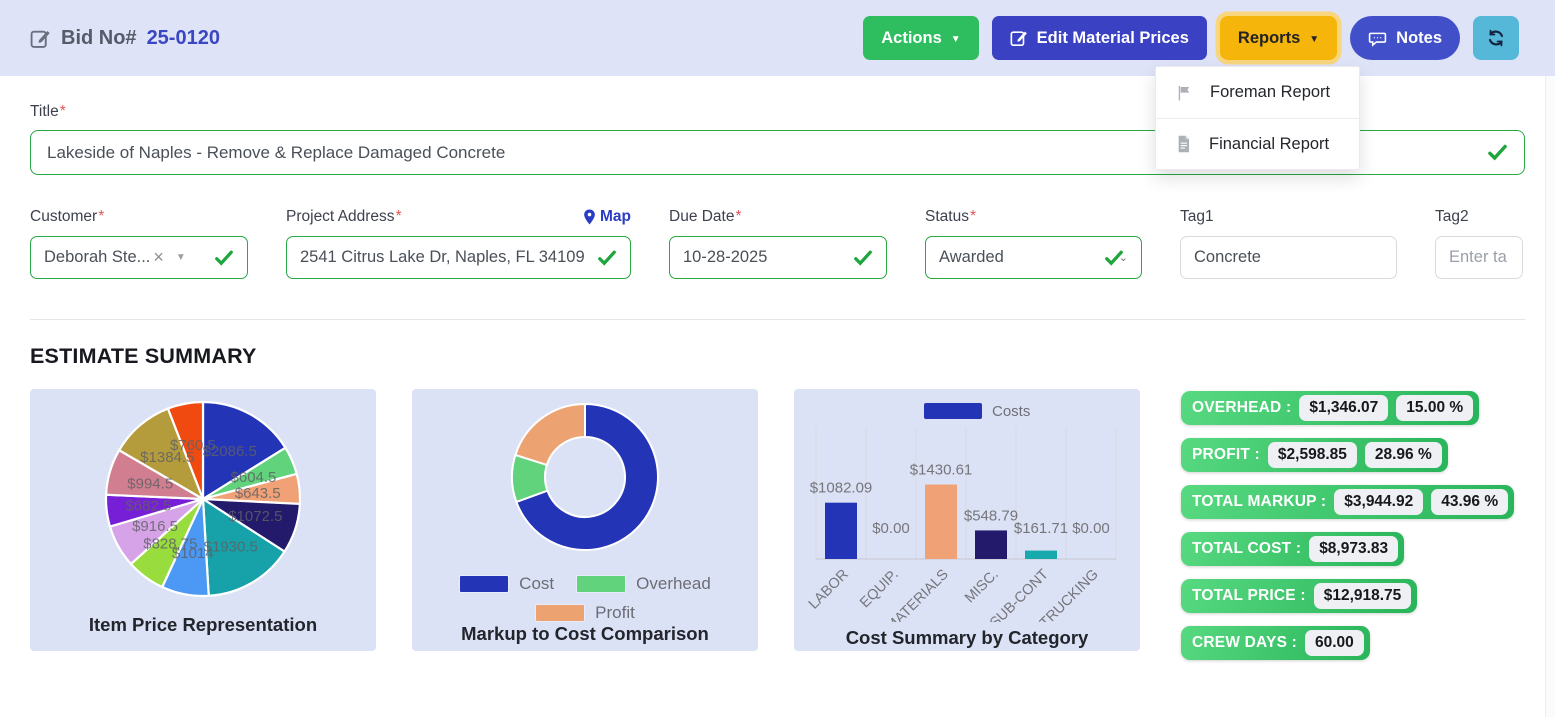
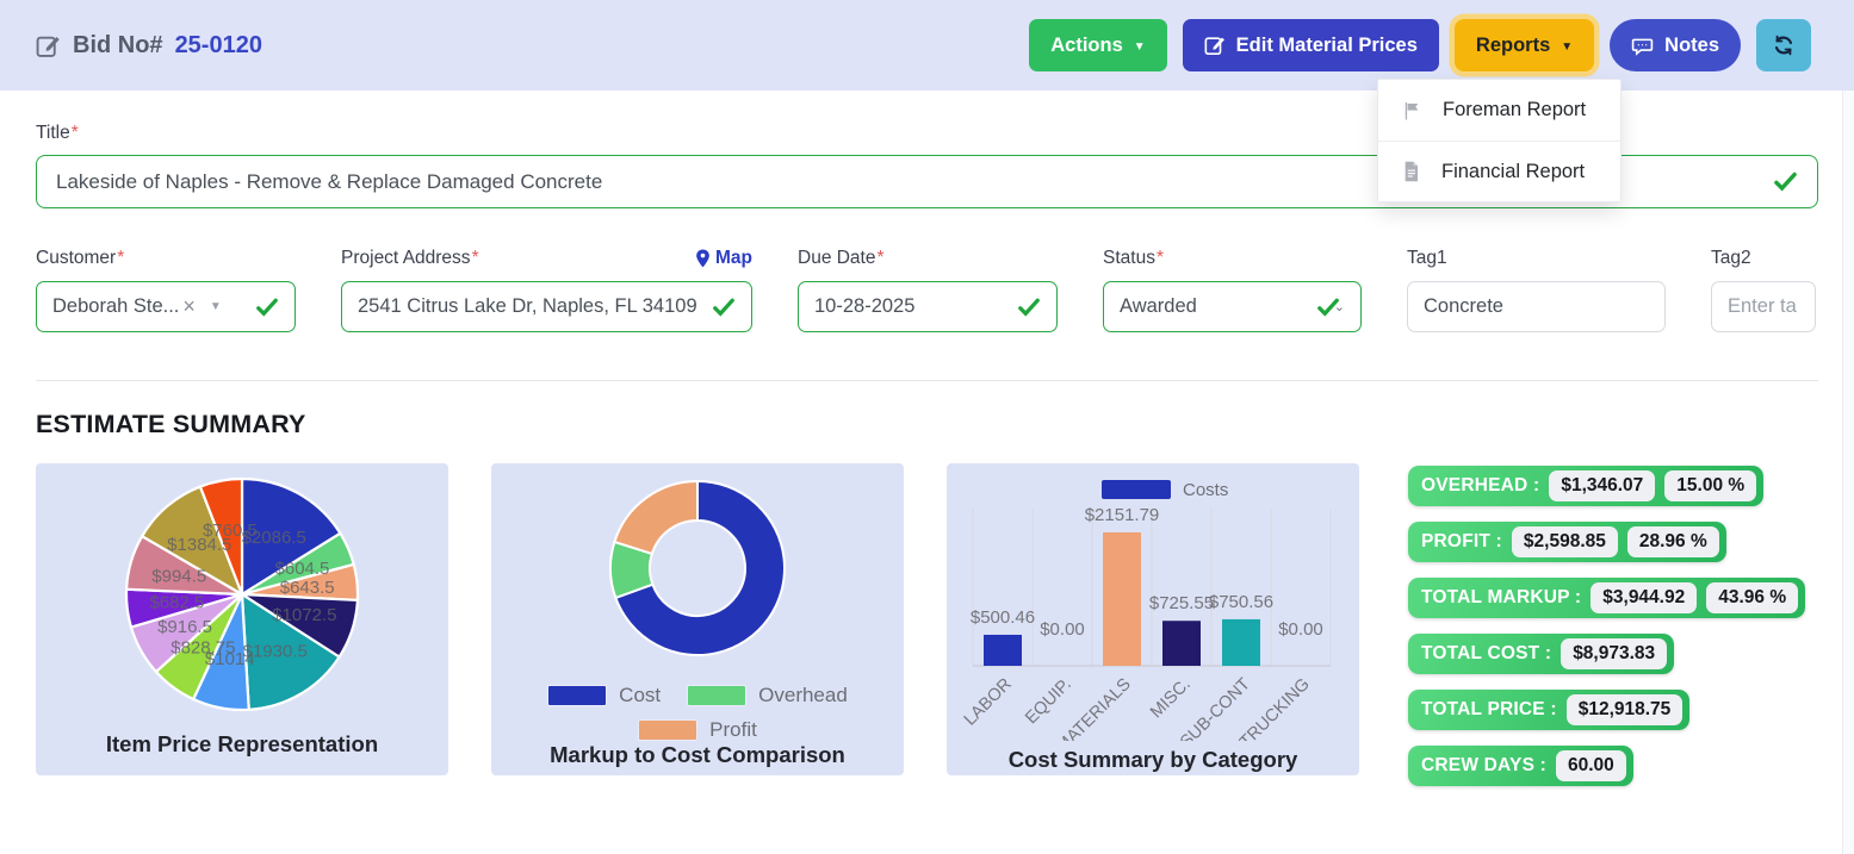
Cost Summary by Category/LABOR: $1082.09 -> $500.46
Cost Summary by Category/MATERIALS: $1430.61 -> $2151.79
Cost Summary by Category/MISC.: $548.79 -> $725.55
Cost Summary by Category/SUB-CONT: $161.71 -> $750.56
